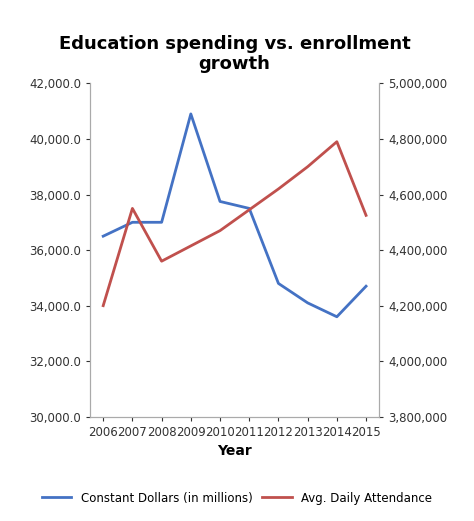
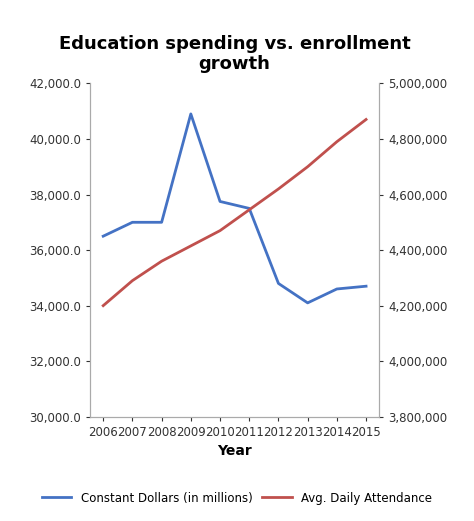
Avg. Daily Attendance/2007: 4,550,000 -> 4,290,000
Constant Dollars (in millions)/2014: 33,600 -> 34,600
Avg. Daily Attendance/2015: 4,525,000 -> 4,870,000
